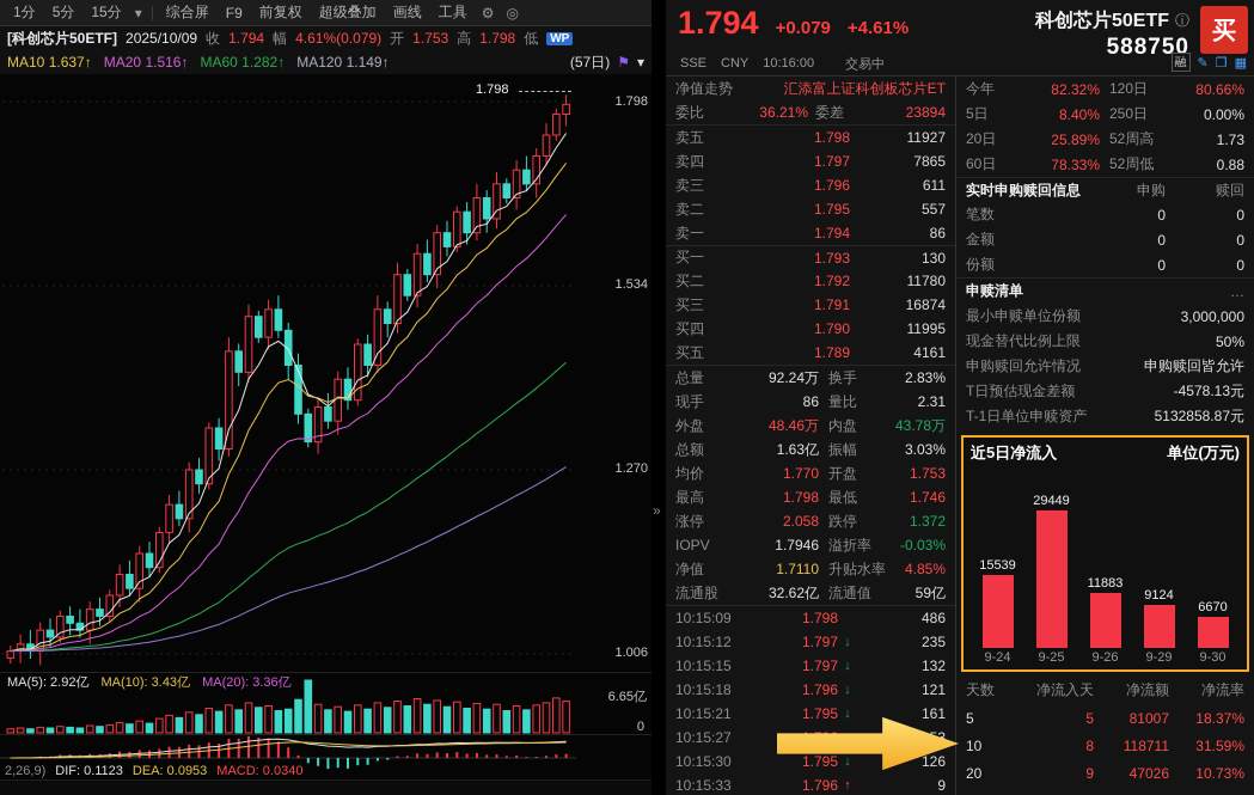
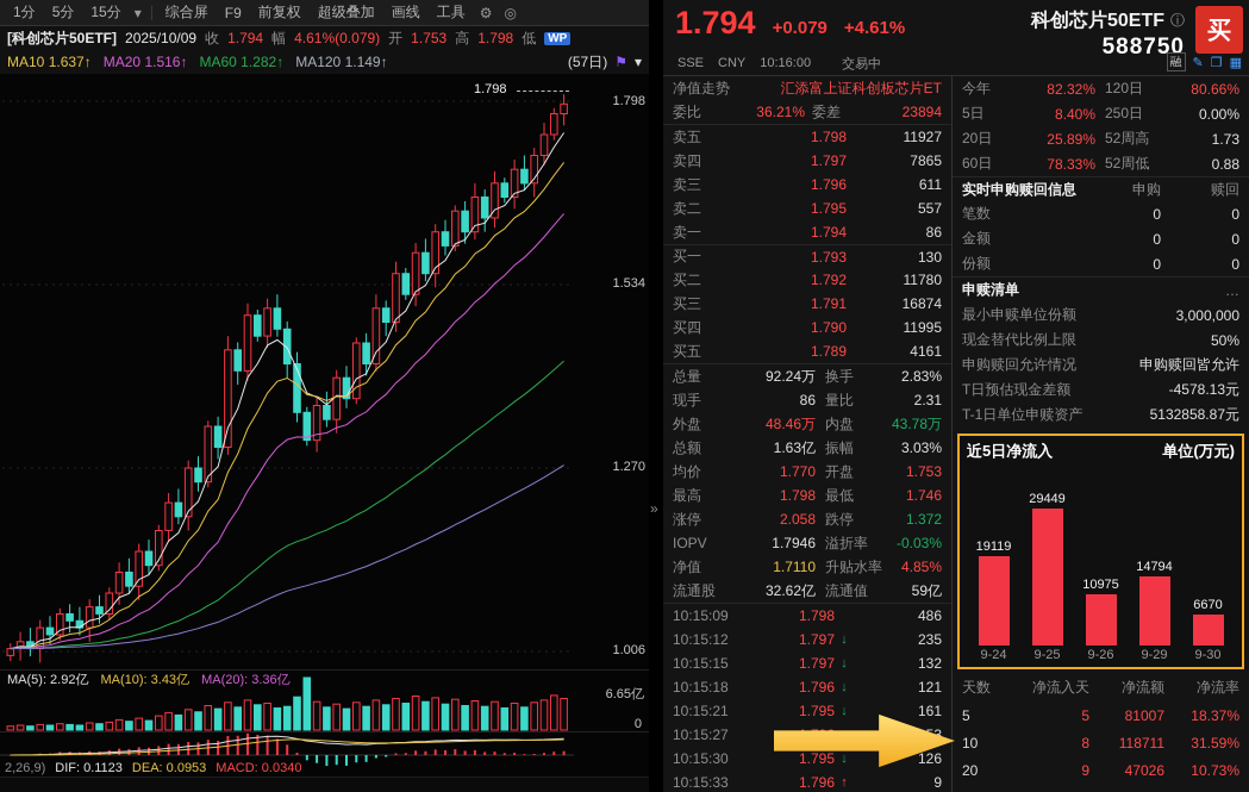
9-24: 15539 -> 19119
9-26: 11883 -> 10975
9-29: 9124 -> 14794
